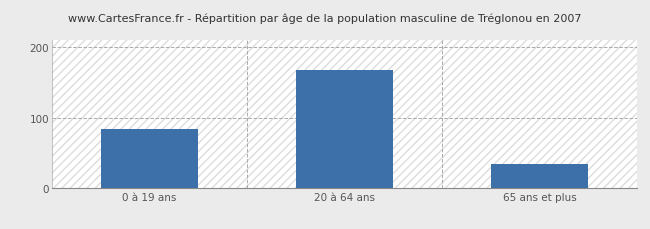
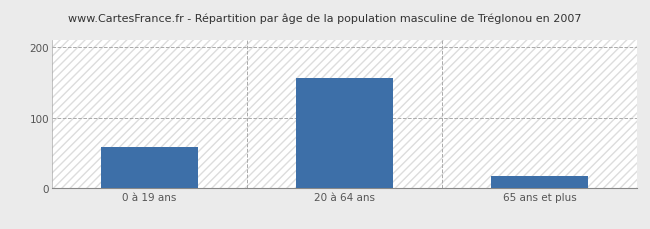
0 à 19 ans: 83 -> 58
20 à 64 ans: 168 -> 156
65 ans et plus: 33 -> 16
